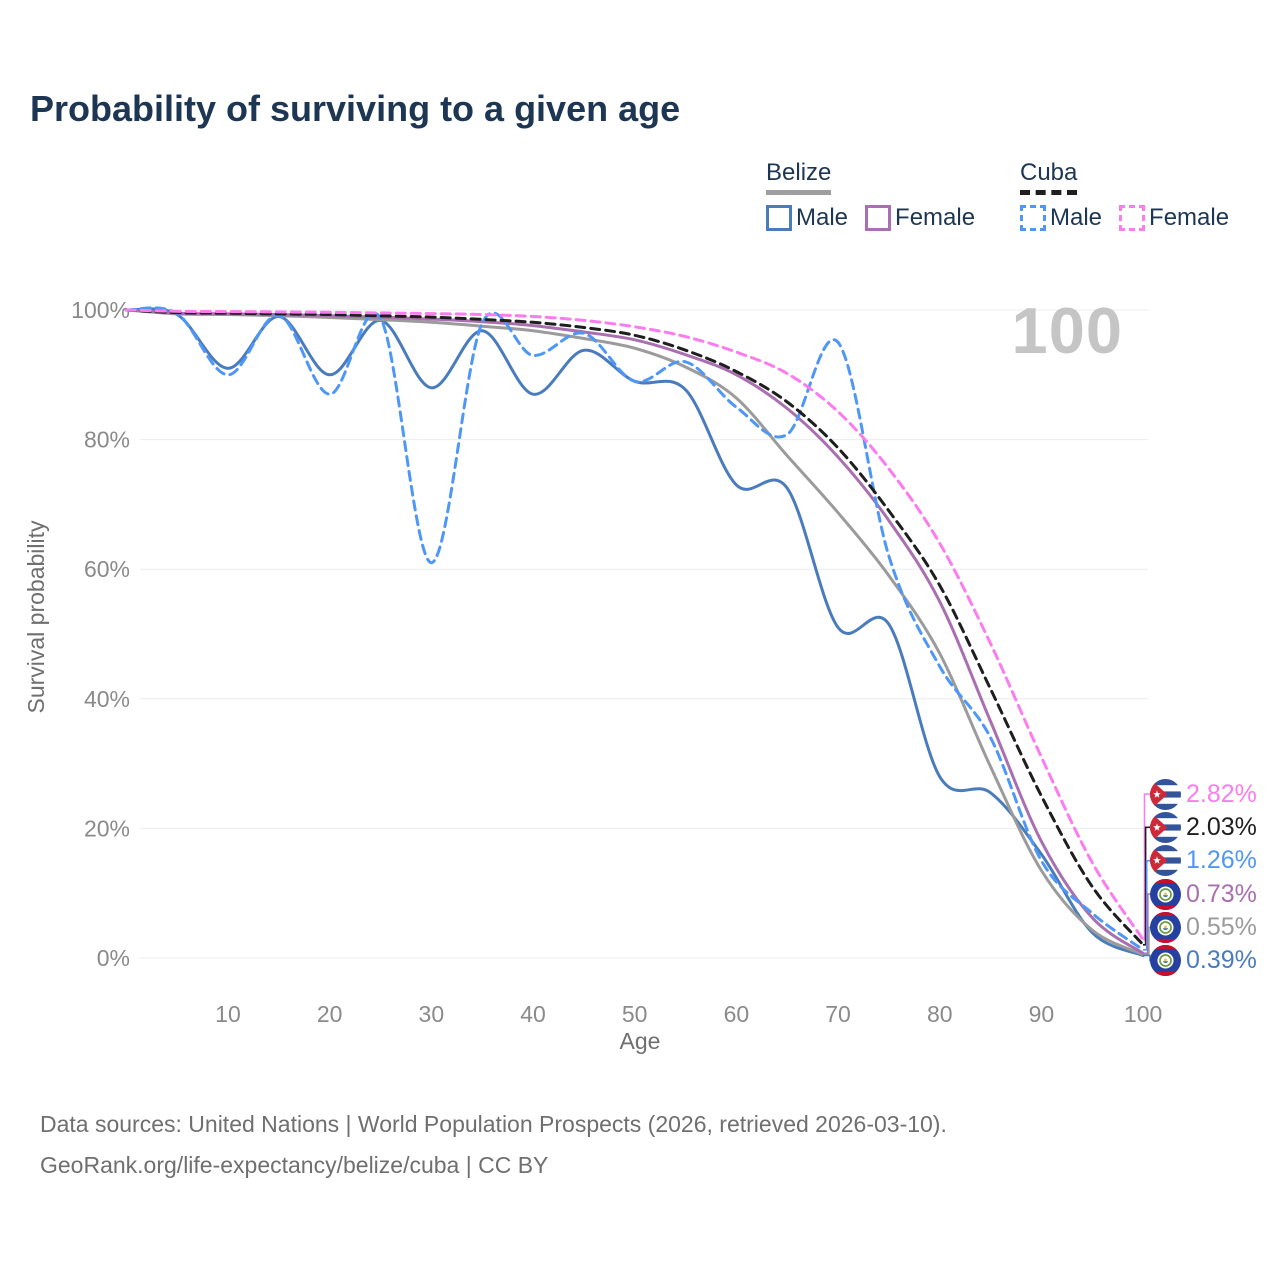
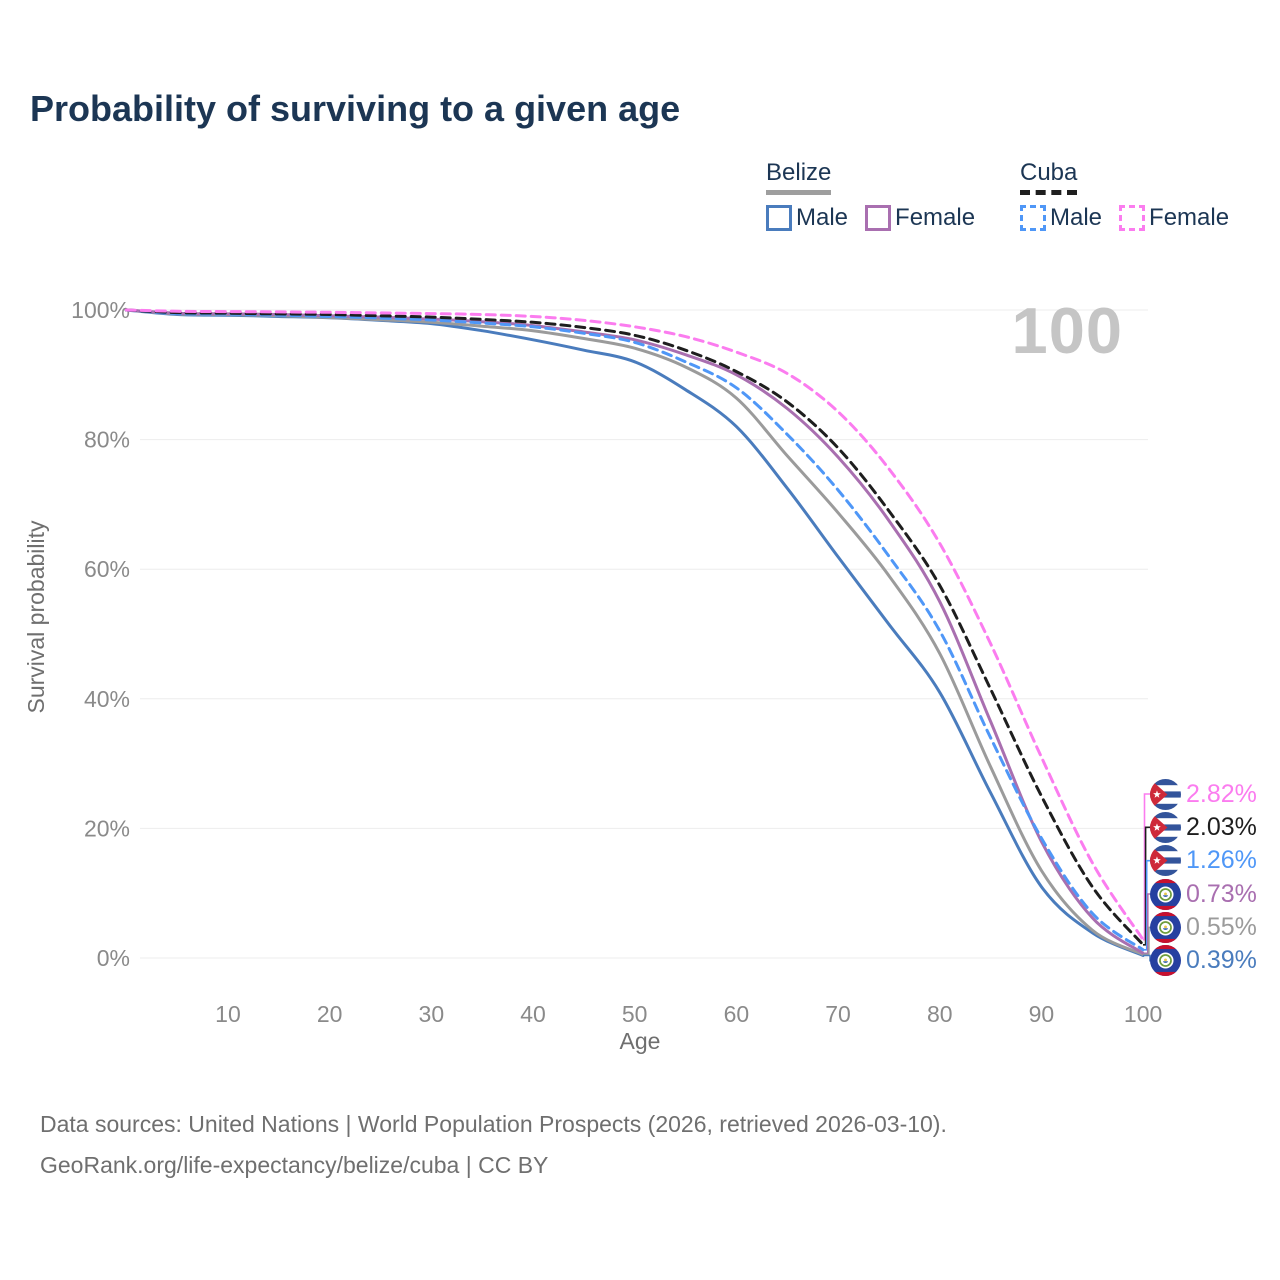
Belize Male/10: 91% -> 99%
Cuba Male/10: 90% -> 99%
Belize Male/20: 90% -> 99%
Cuba Male/20: 87% -> 99%
Belize Male/30: 88% -> 98%
Cuba Male/30: 61% -> 98%
Belize Male/40: 87% -> 95%
Cuba Male/40: 93% -> 97%
Belize Male/50: 89% -> 92%
Cuba Male/50: 89% -> 95%
Belize Male/60: 73% -> 82%
Cuba Male/60: 85% -> 88%
Belize Male/70: 51% -> 62%
Cuba Male/70: 95% -> 72%
Belize Male/80: 28% -> 41%
Cuba Male/80: 45% -> 50%
Belize Male/90: 16% -> 11%
Cuba Male/90: 15% -> 18%
